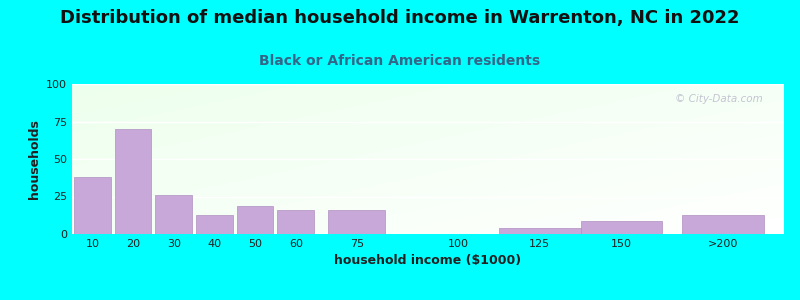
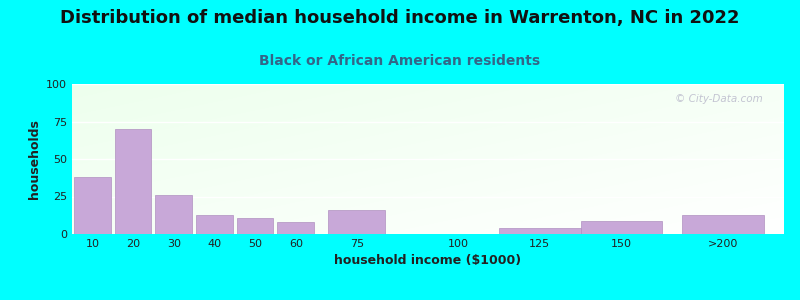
50: 19 -> 11
60: 16 -> 8
